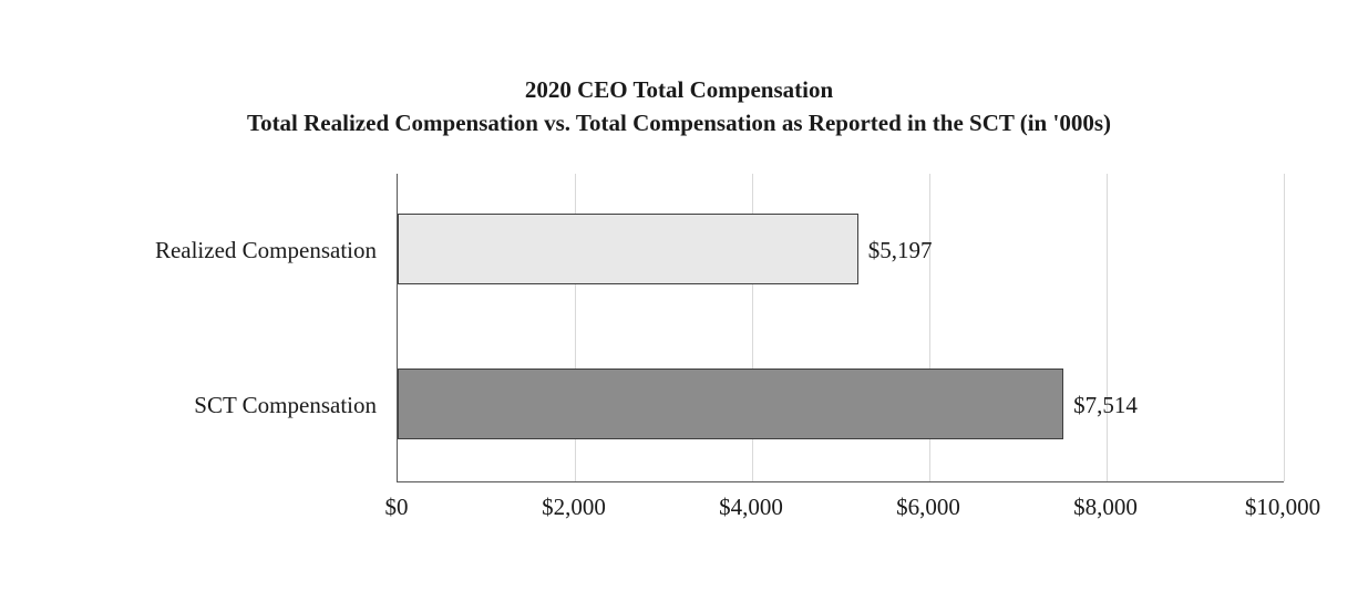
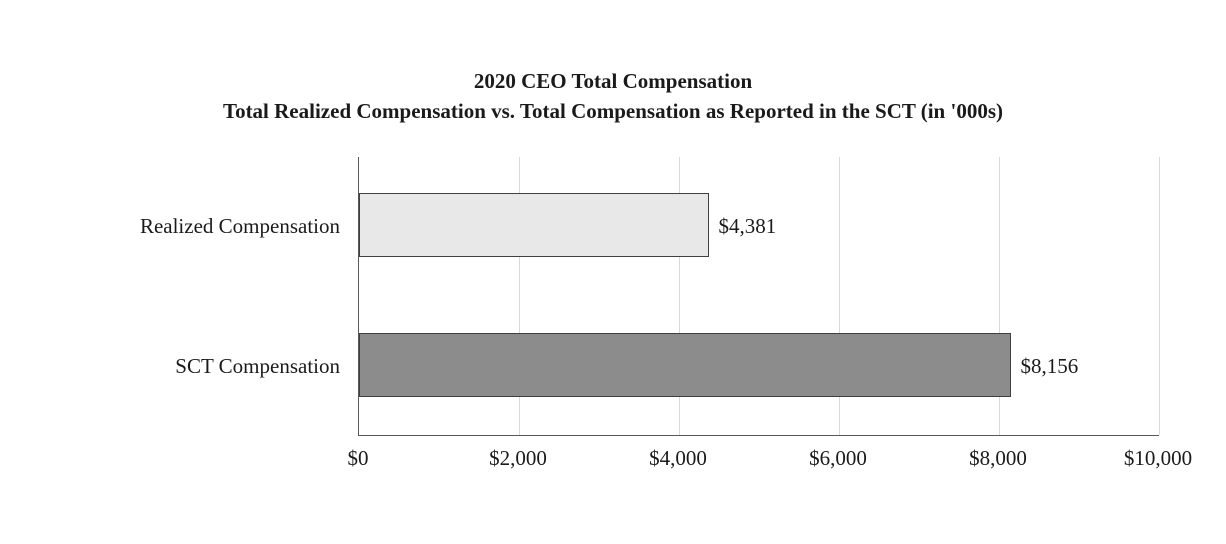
Realized Compensation: $5,197 -> $4,381
SCT Compensation: $7,514 -> $8,156
